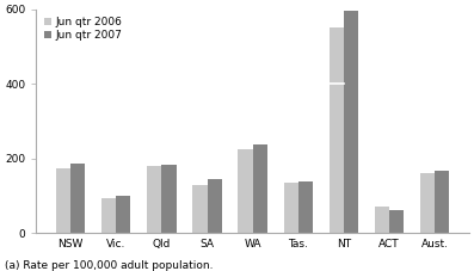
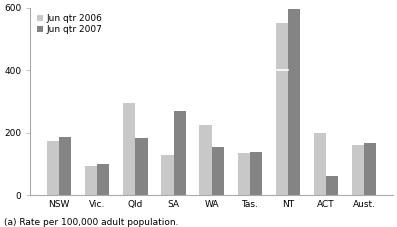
Jun qtr 2006/Qld: 180 -> 295
Jun qtr 2007/SA: 145 -> 270
Jun qtr 2007/WA: 238 -> 155
Jun qtr 2006/ACT: 70 -> 200
